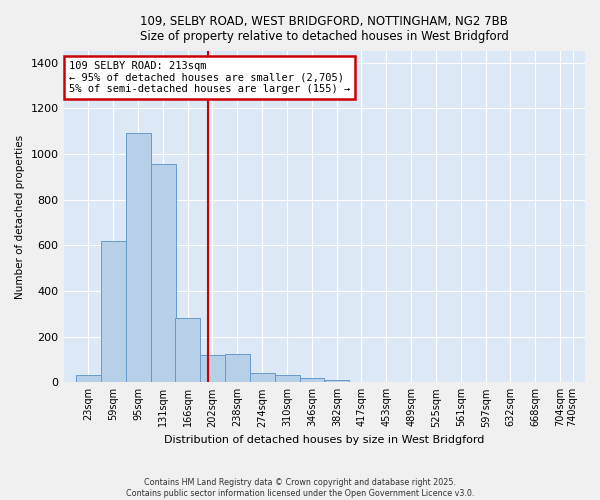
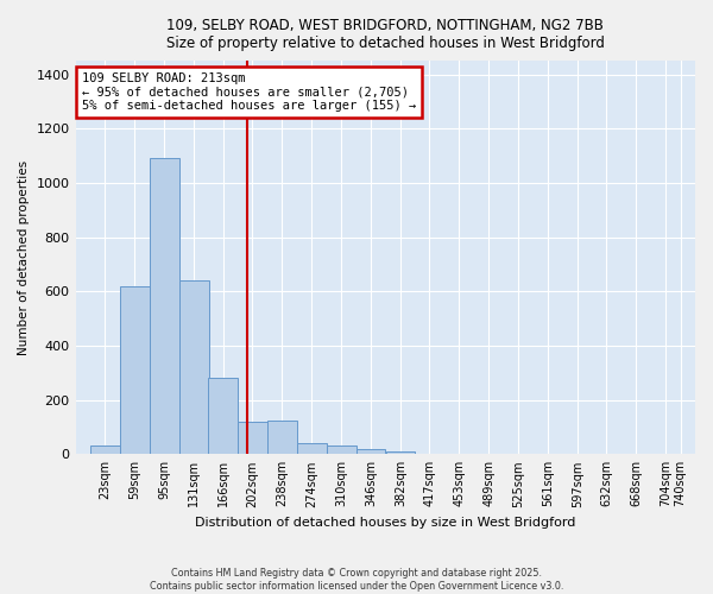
131sqm: 955 -> 640
